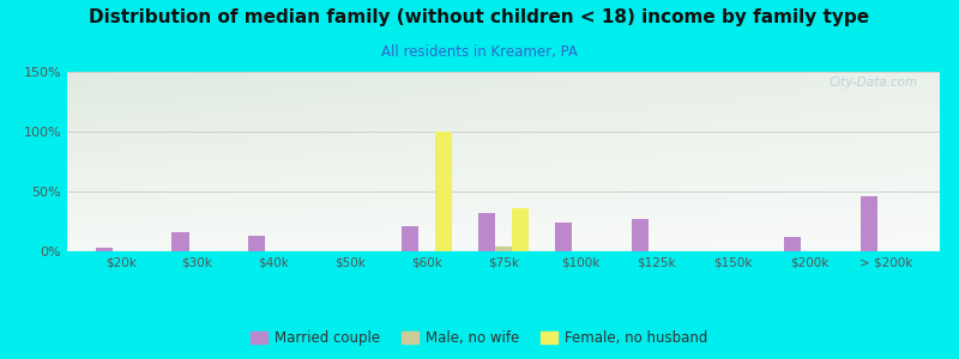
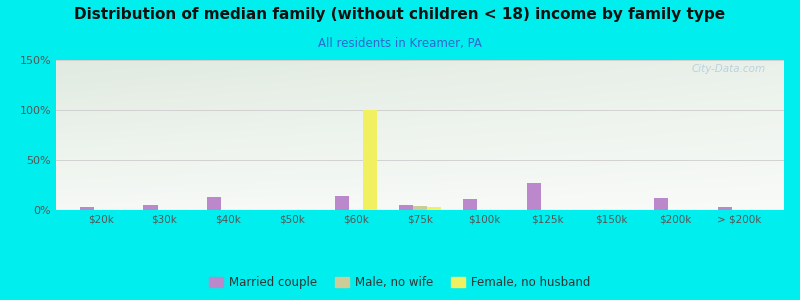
Married couple/$30k: 16% -> 5%
Married couple/$60k: 21% -> 14%
Married couple/$75k: 32% -> 5%
Female, no husband/$75k: 36% -> 3%
Married couple/$100k: 24% -> 11%
Married couple/> $200k: 46% -> 3%
